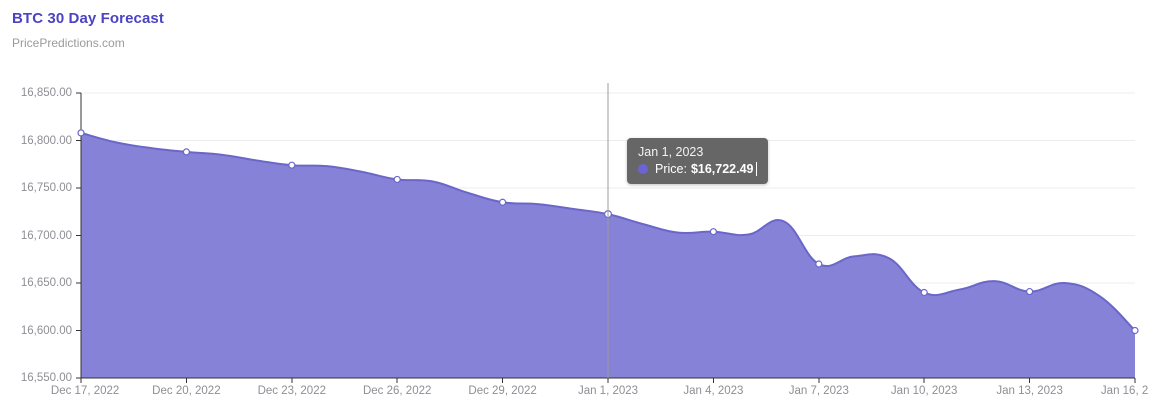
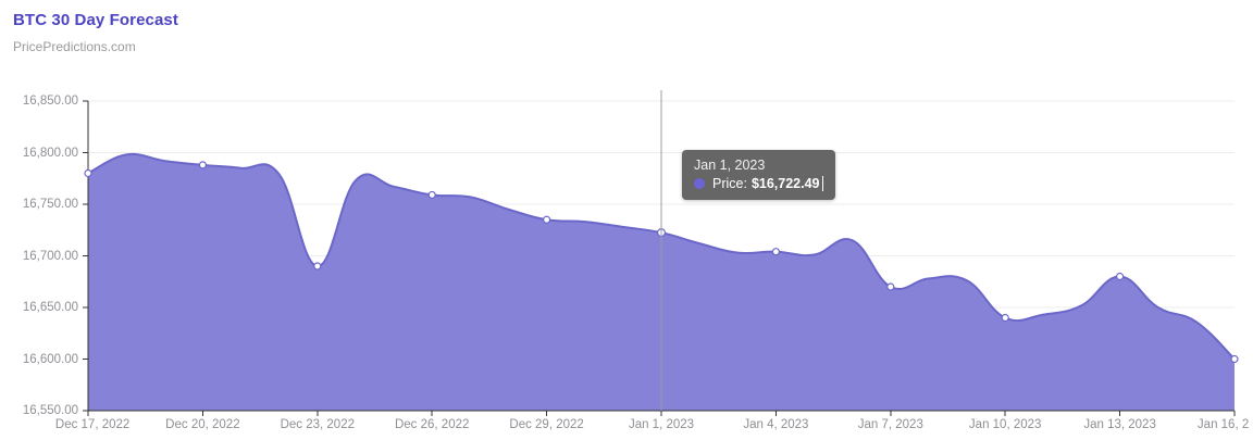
Dec 17, 2022: 16810 -> 16780
Dec 23, 2022: 16770 -> 16690
Jan 13, 2023: 16640 -> 16680
